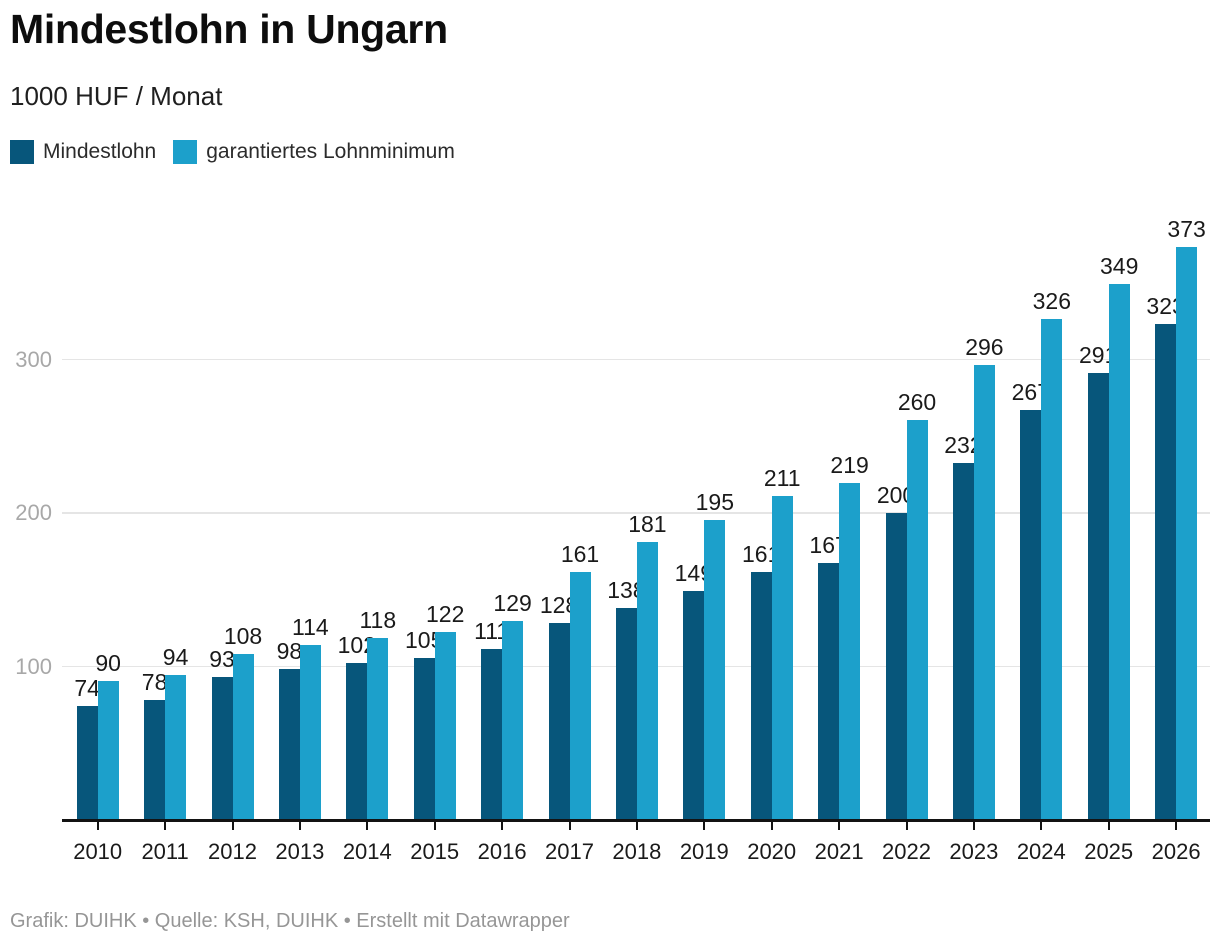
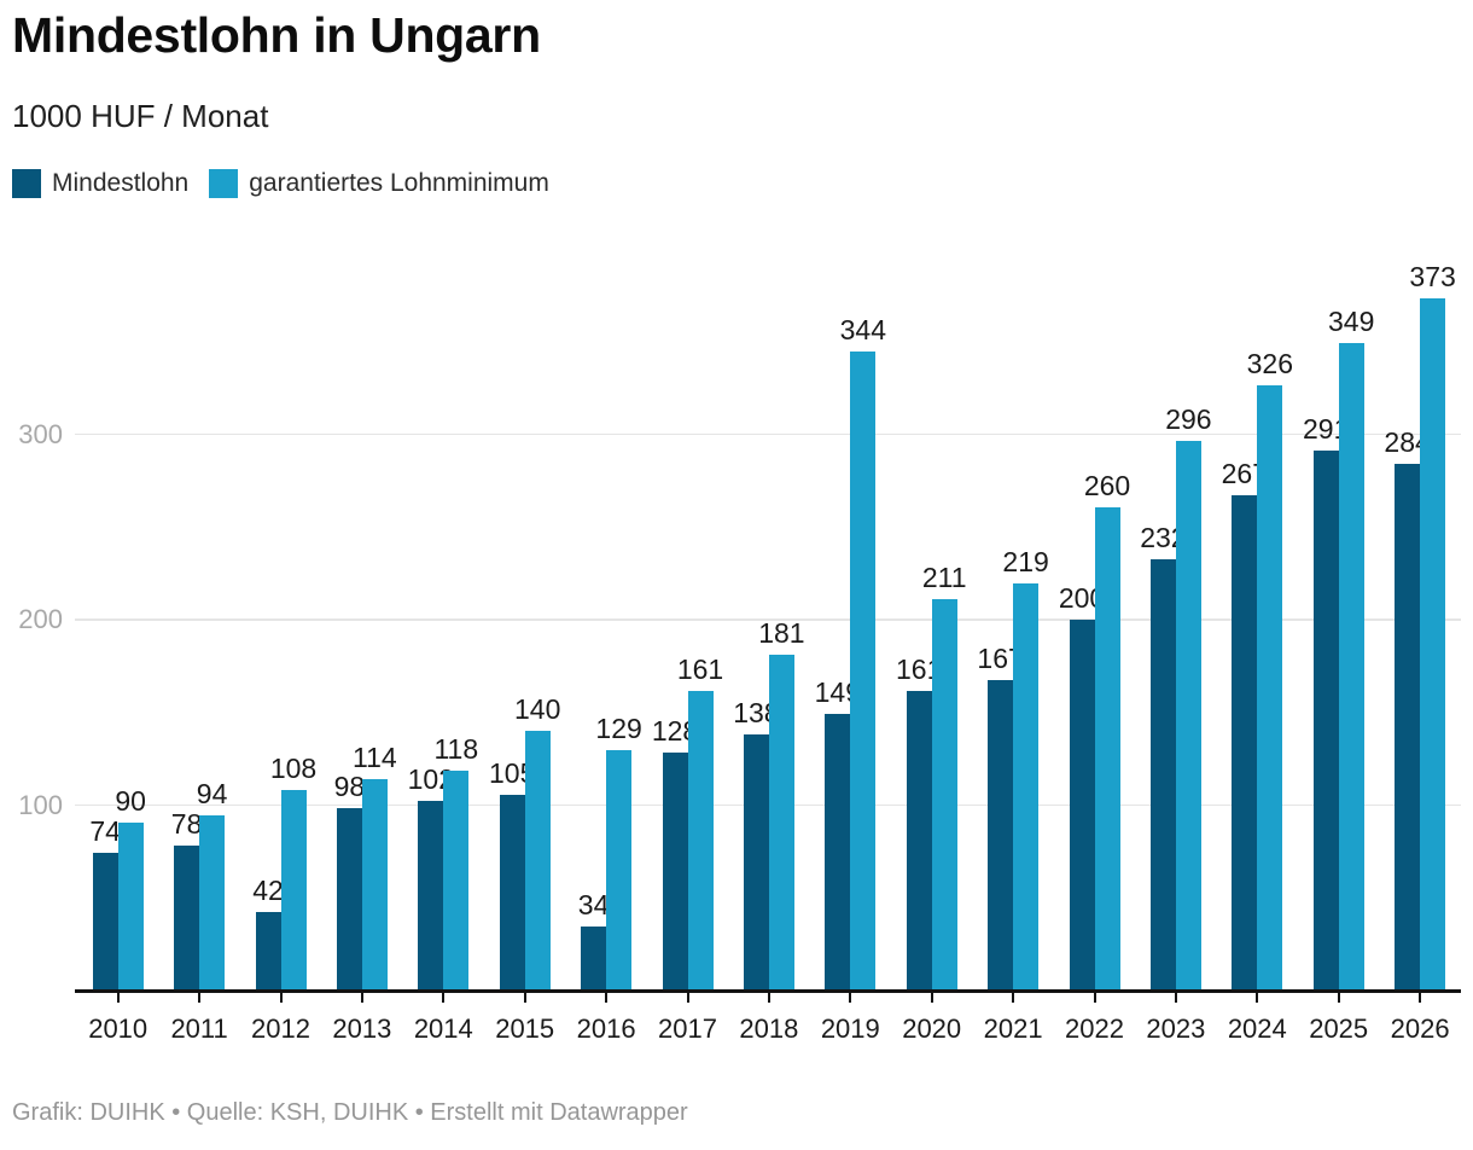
Mindestlohn/2012: 93 -> 42
garantiertes Lohnminimum/2015: 122 -> 140
Mindestlohn/2016: 111 -> 34
garantiertes Lohnminimum/2019: 195 -> 344
Mindestlohn/2026: 323 -> 284
